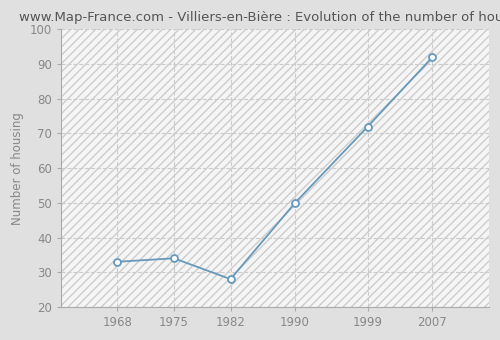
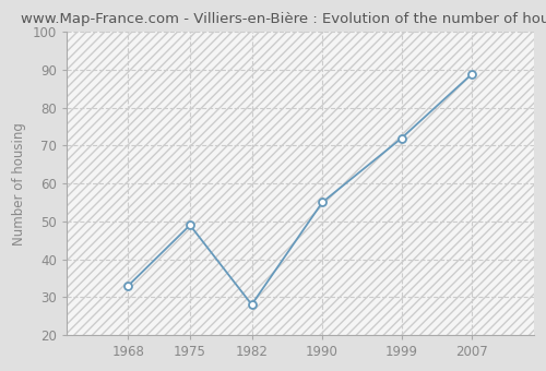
1975: 34 -> 49
1990: 50 -> 55
2007: 92 -> 89
